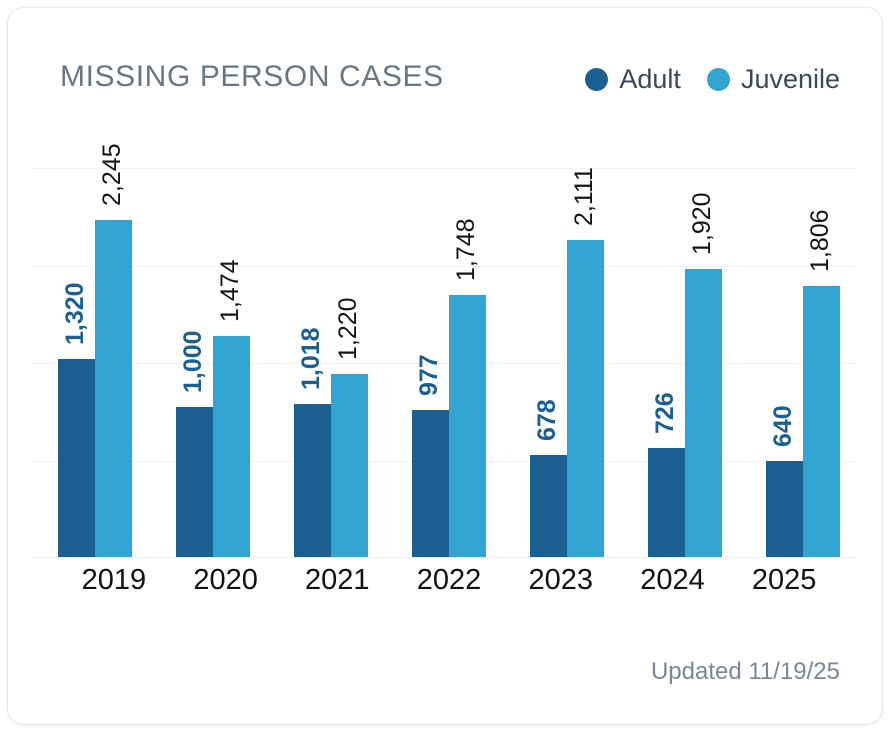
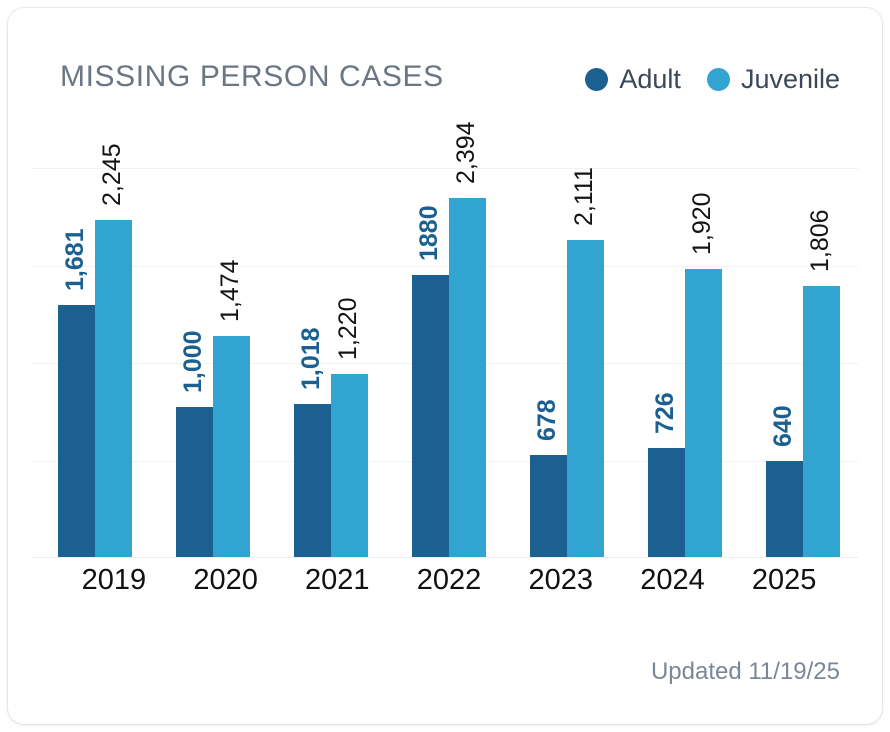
Adult/2019: 1,320 -> 1,681
Adult/2022: 977 -> 1880
Juvenile/2022: 1,748 -> 2,394
